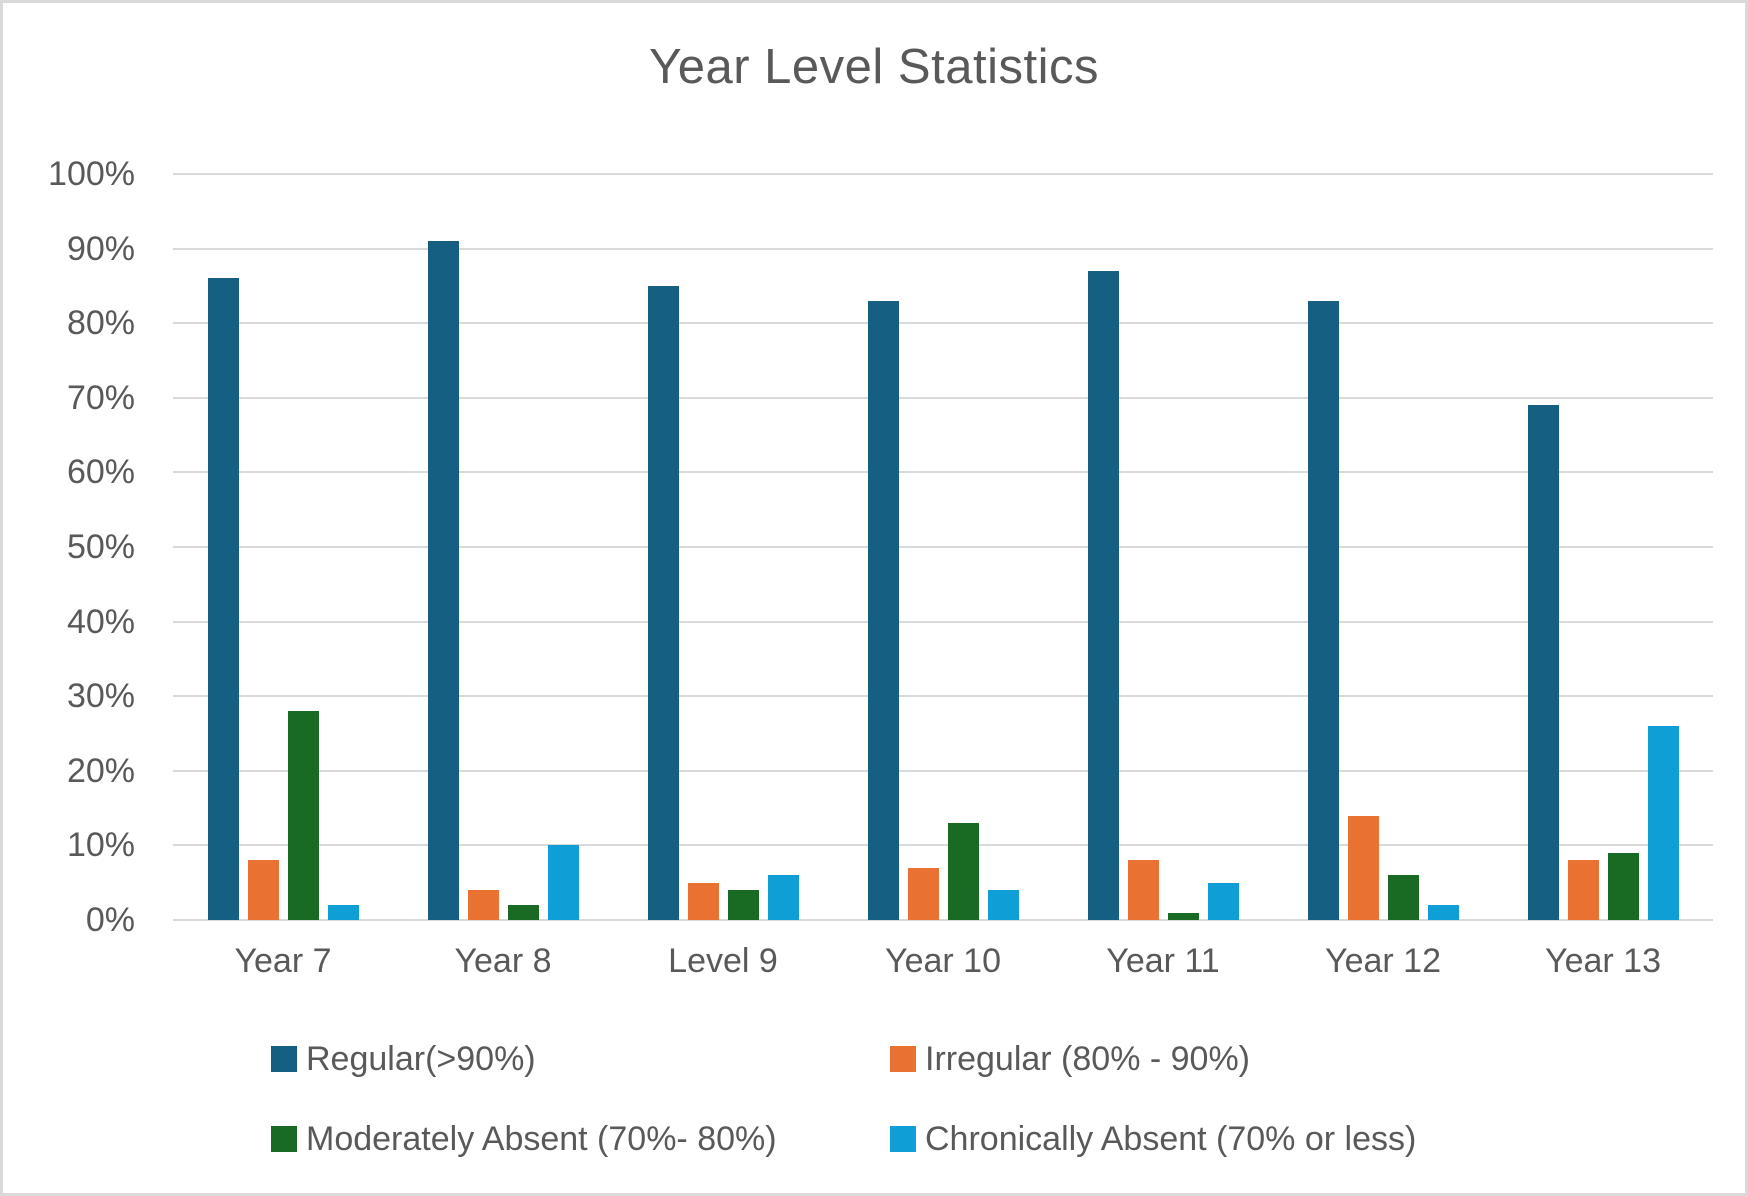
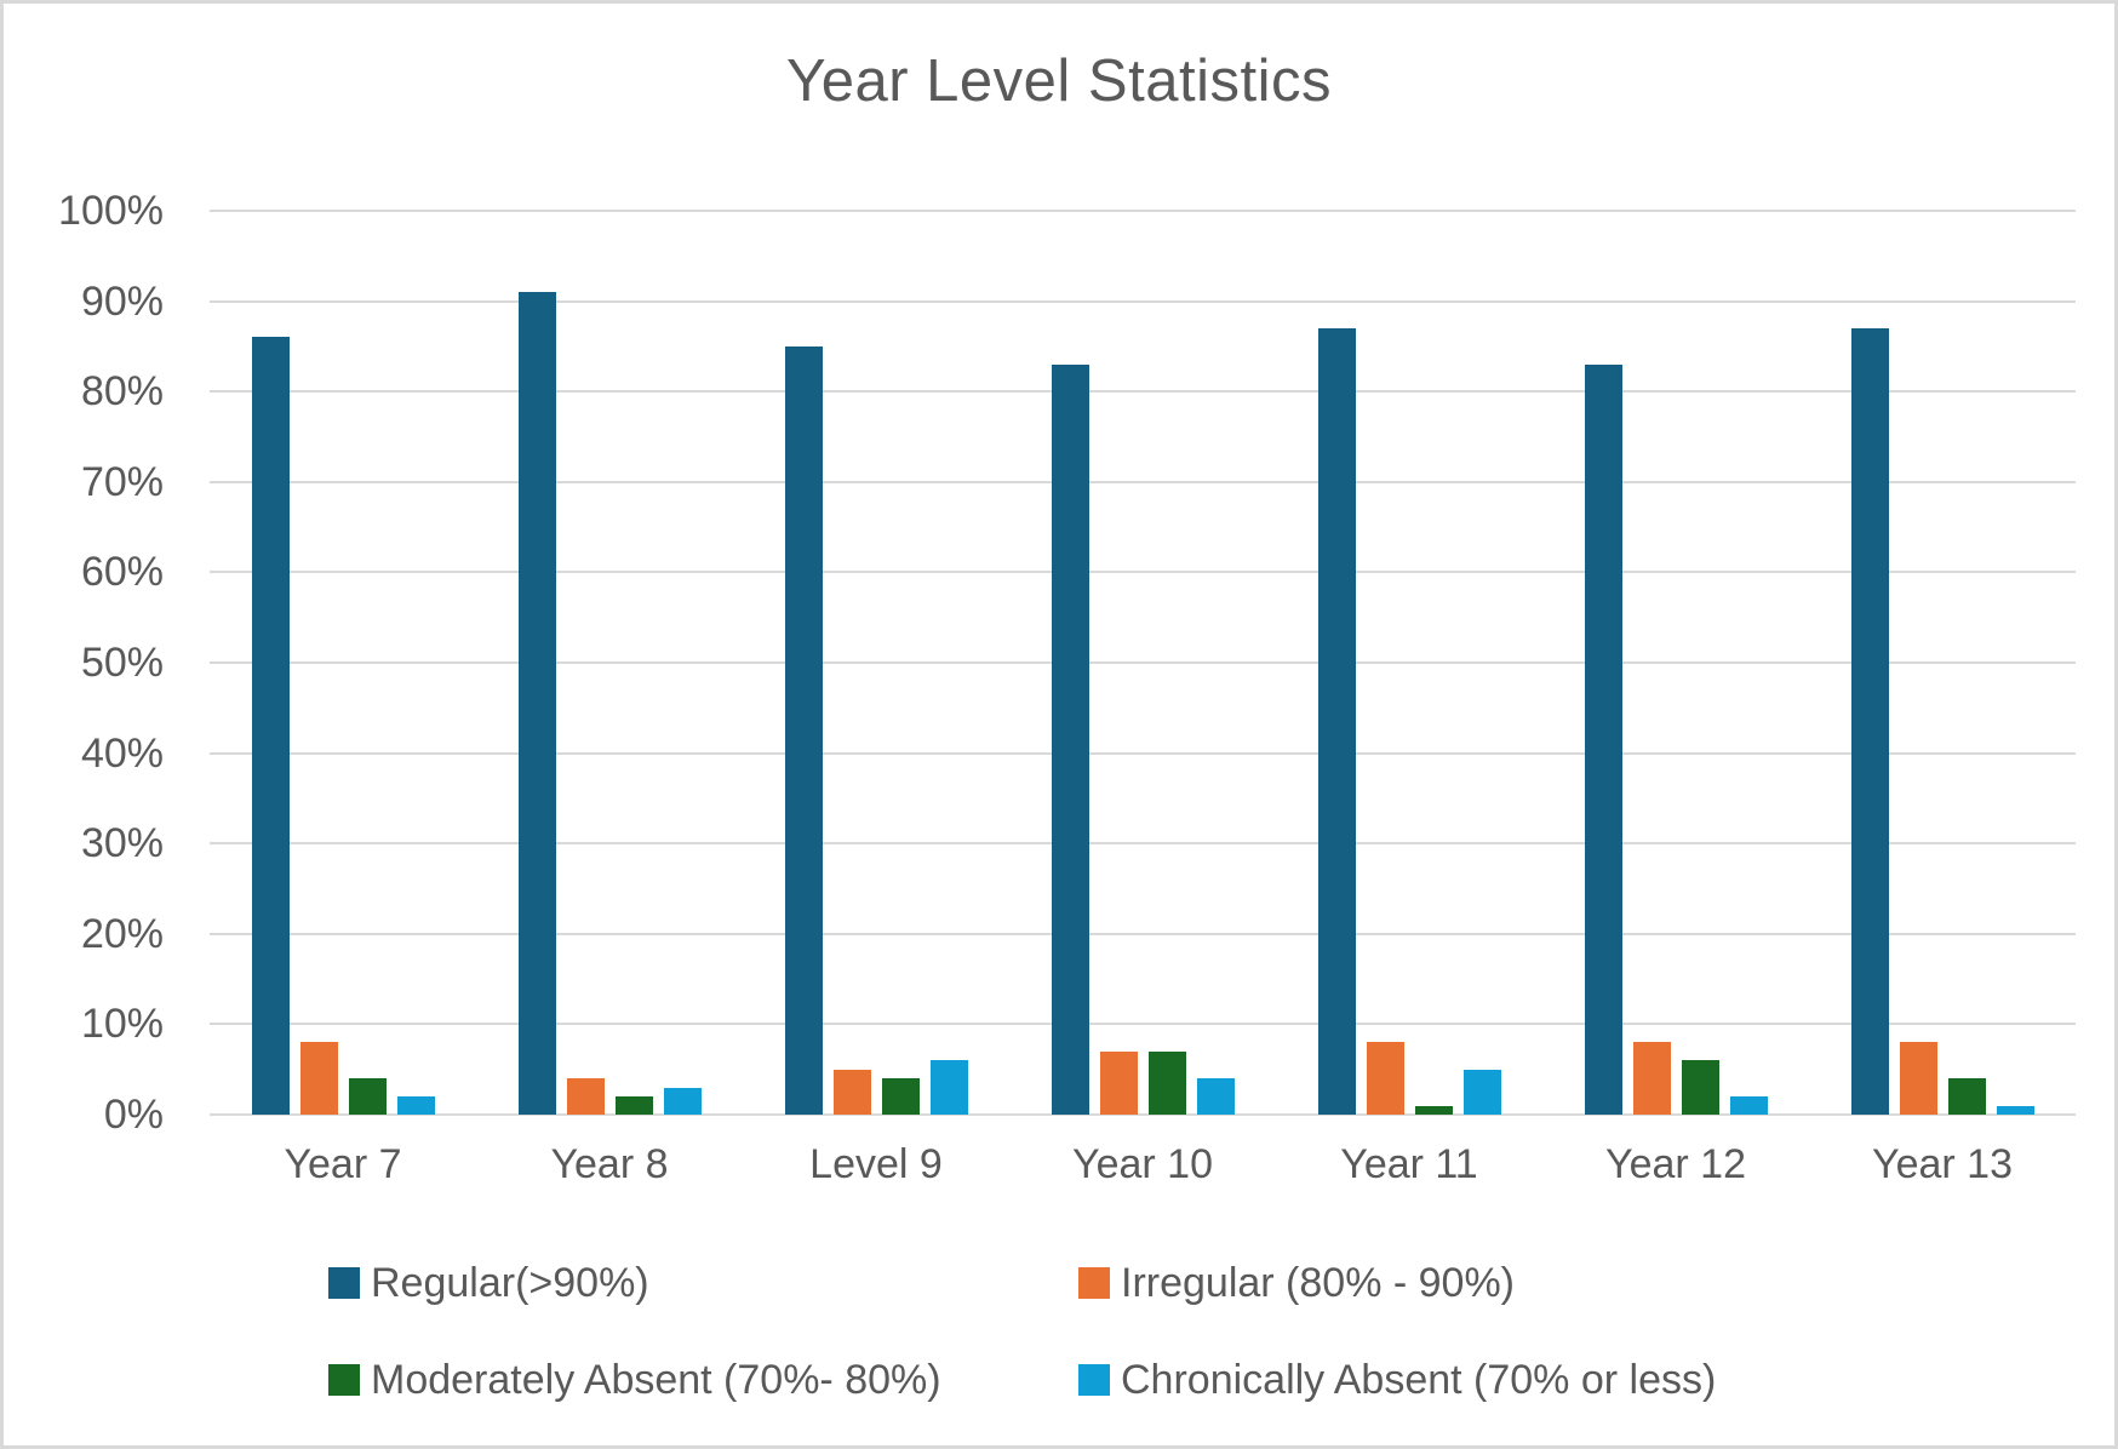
Moderately Absent (70%- 80%)/Year 7: 28% -> 4%
Chronically Absent (70% or less)/Year 8: 10% -> 3%
Moderately Absent (70%- 80%)/Year 10: 13% -> 7%
Irregular (80% - 90%)/Year 12: 14% -> 8%
Regular(>90%)/Year 13: 69% -> 87%
Moderately Absent (70%- 80%)/Year 13: 9% -> 4%
Chronically Absent (70% or less)/Year 13: 26% -> 1%
